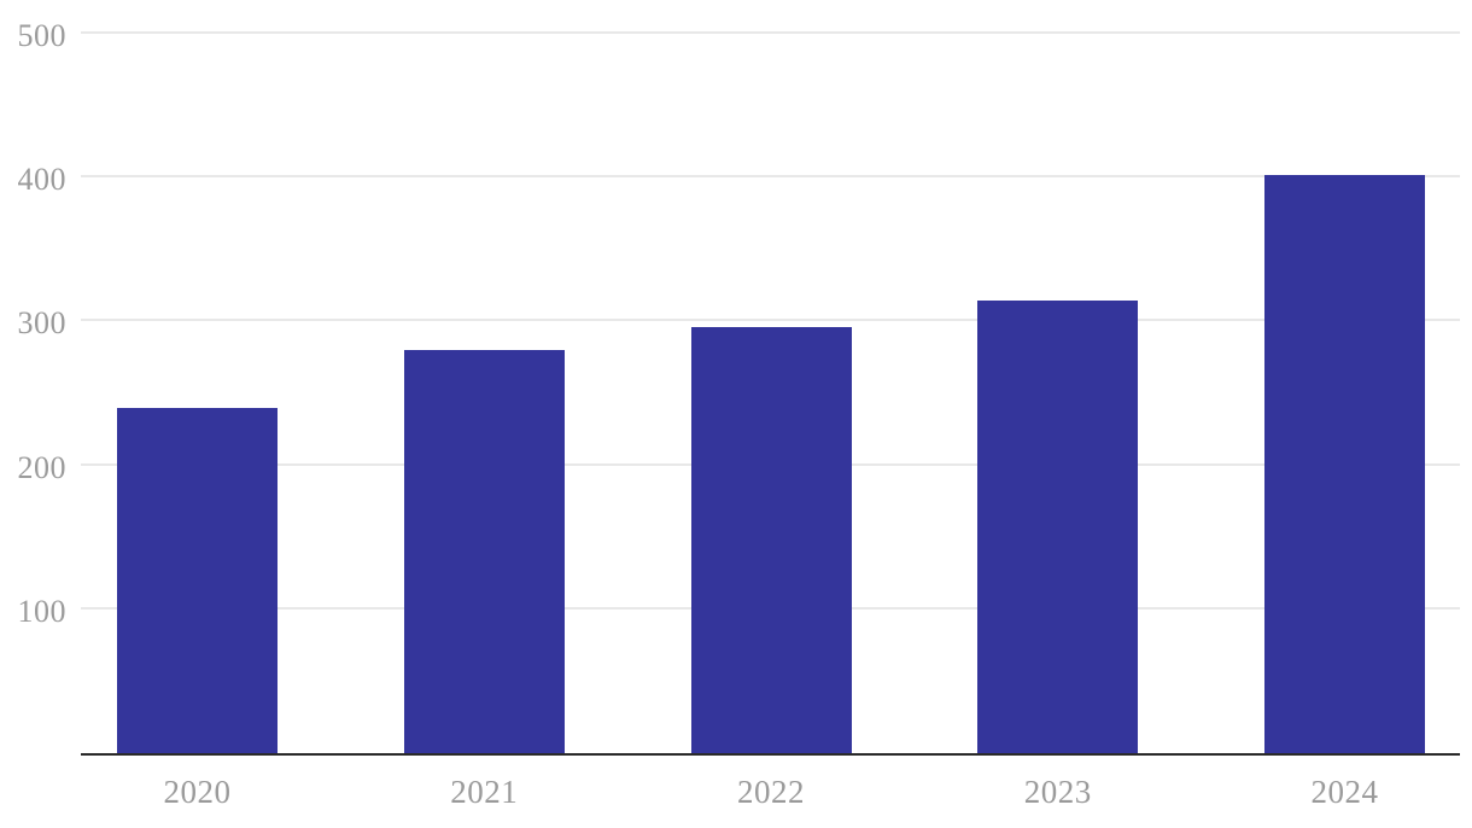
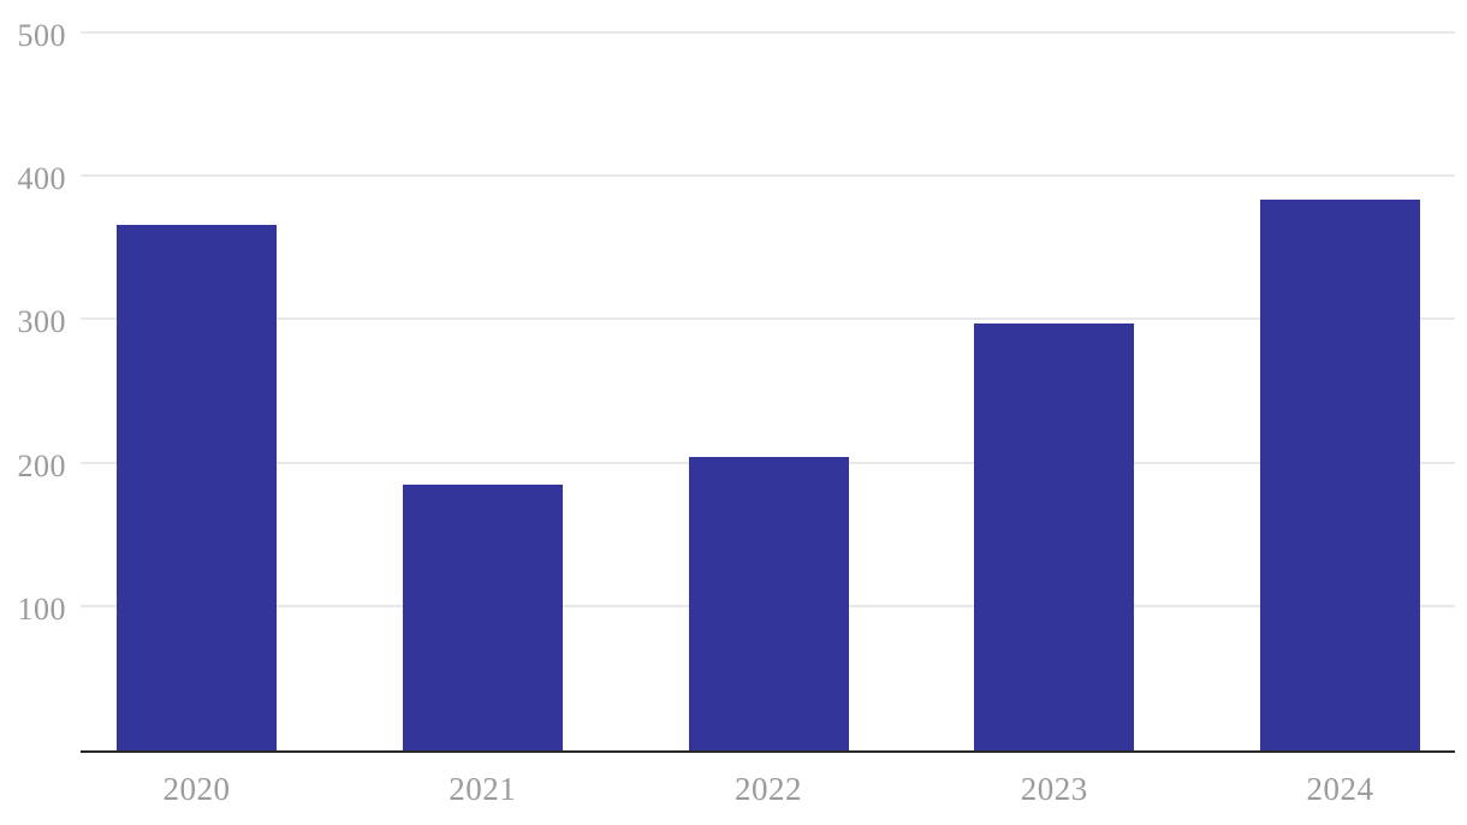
2020: 240 -> 367
2021: 280 -> 185
2022: 296 -> 205
2023: 315 -> 298
2024: 402 -> 384
